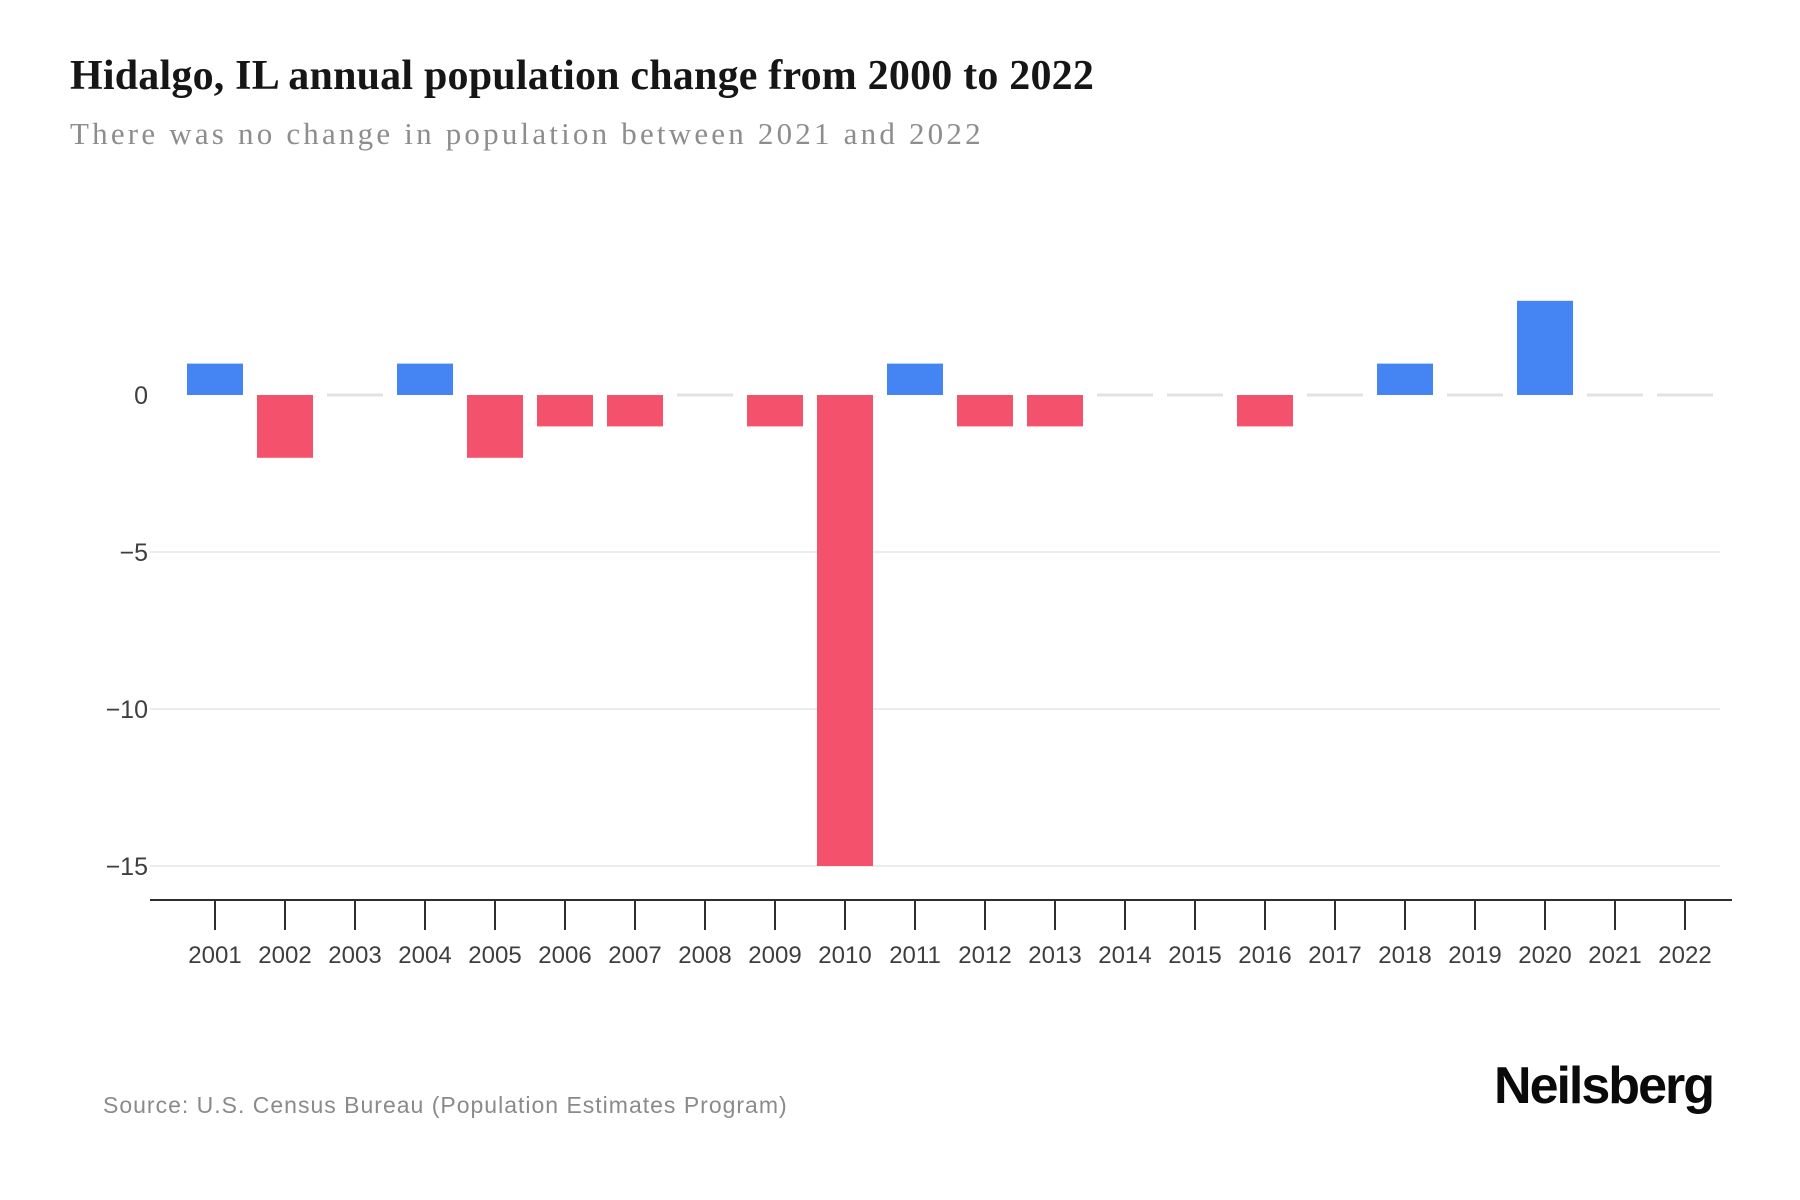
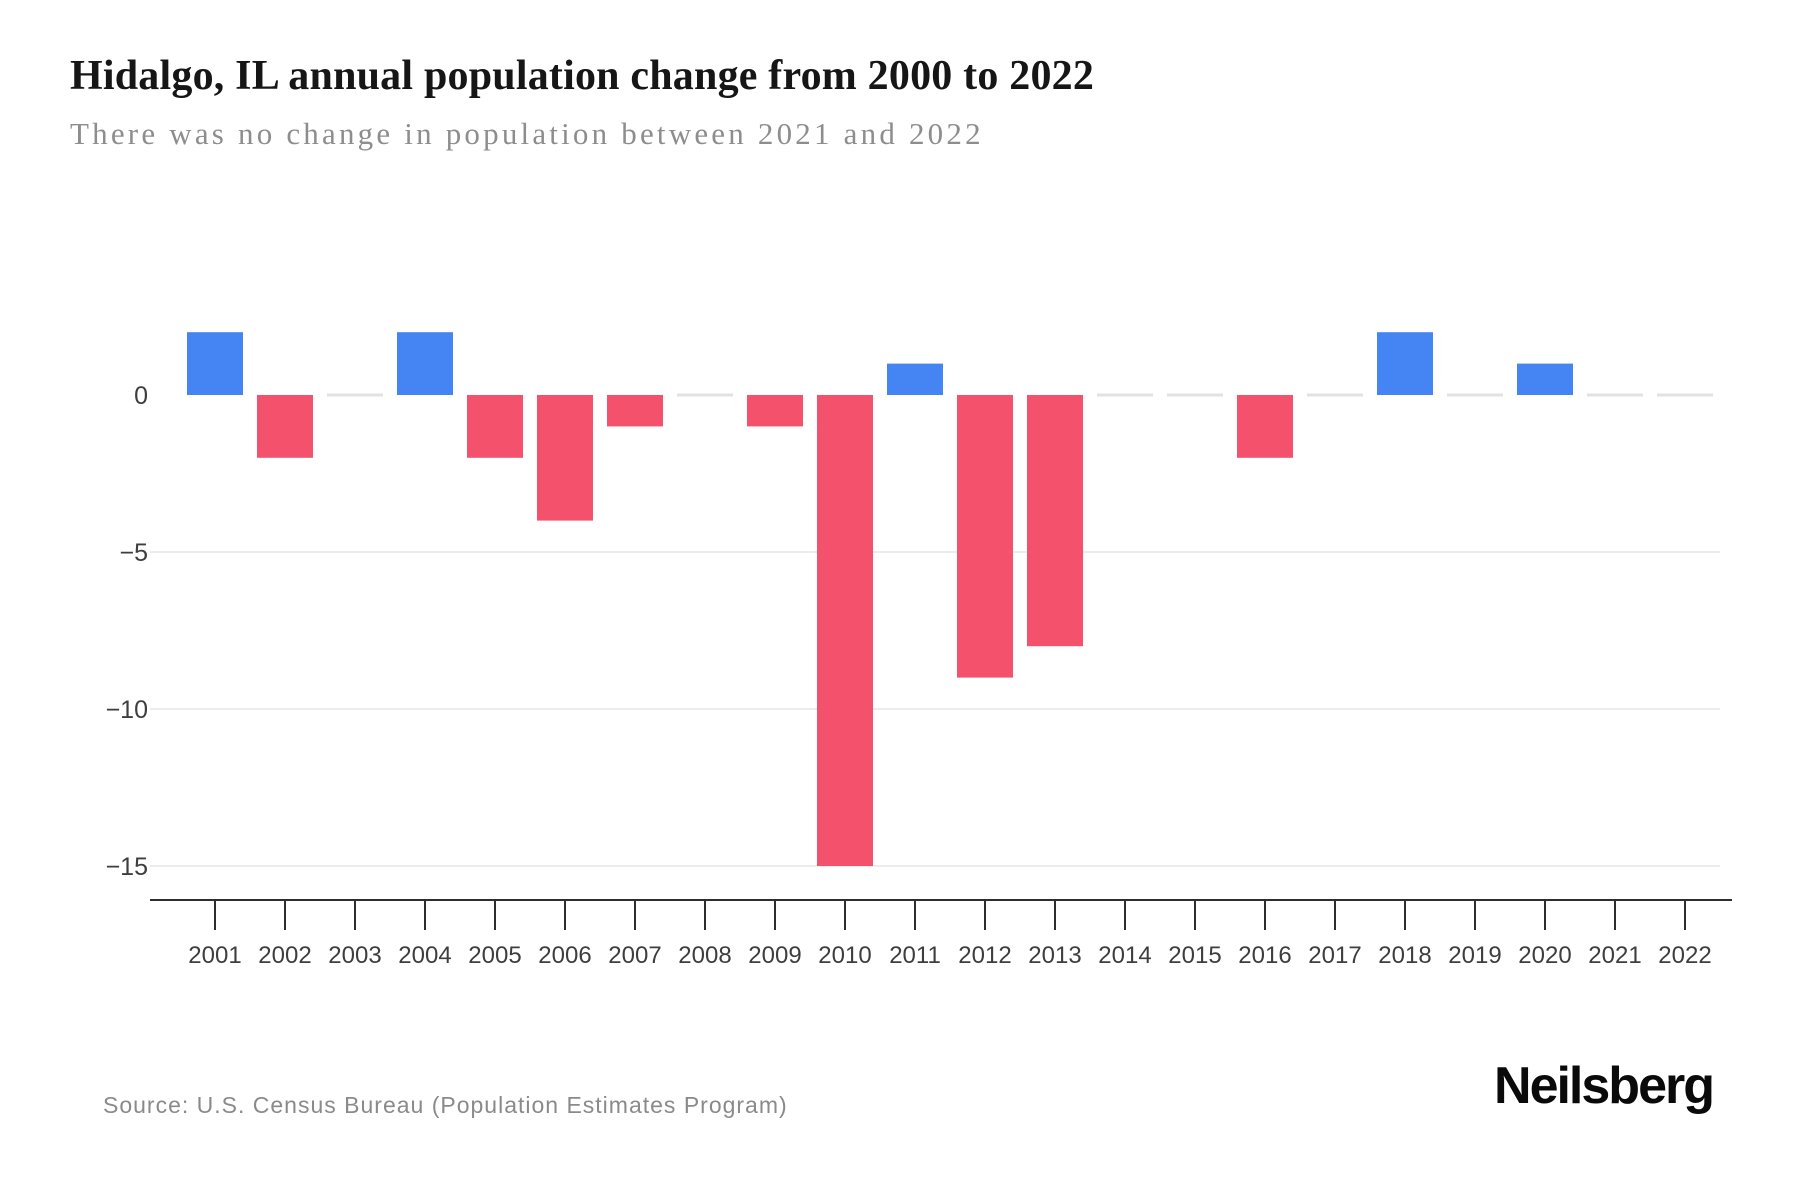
2001: 1 -> 2
2004: 1 -> 2
2006: -1 -> -4
2012: -1 -> -9
2013: -1 -> -8
2016: -1 -> -2
2018: 1 -> 2
2020: 3 -> 1
